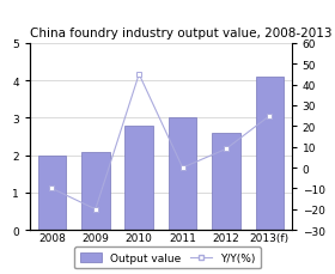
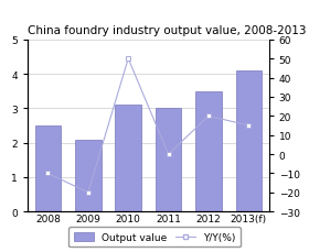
Output value/2008: 2.0 -> 2.5
Output value/2010: 2.8 -> 3.1
Y/Y(%)/2010: 45 -> 50
Output value/2012: 2.6 -> 3.5
Y/Y(%)/2012: 9 -> 20
Y/Y(%)/2013(f): 25 -> 15
